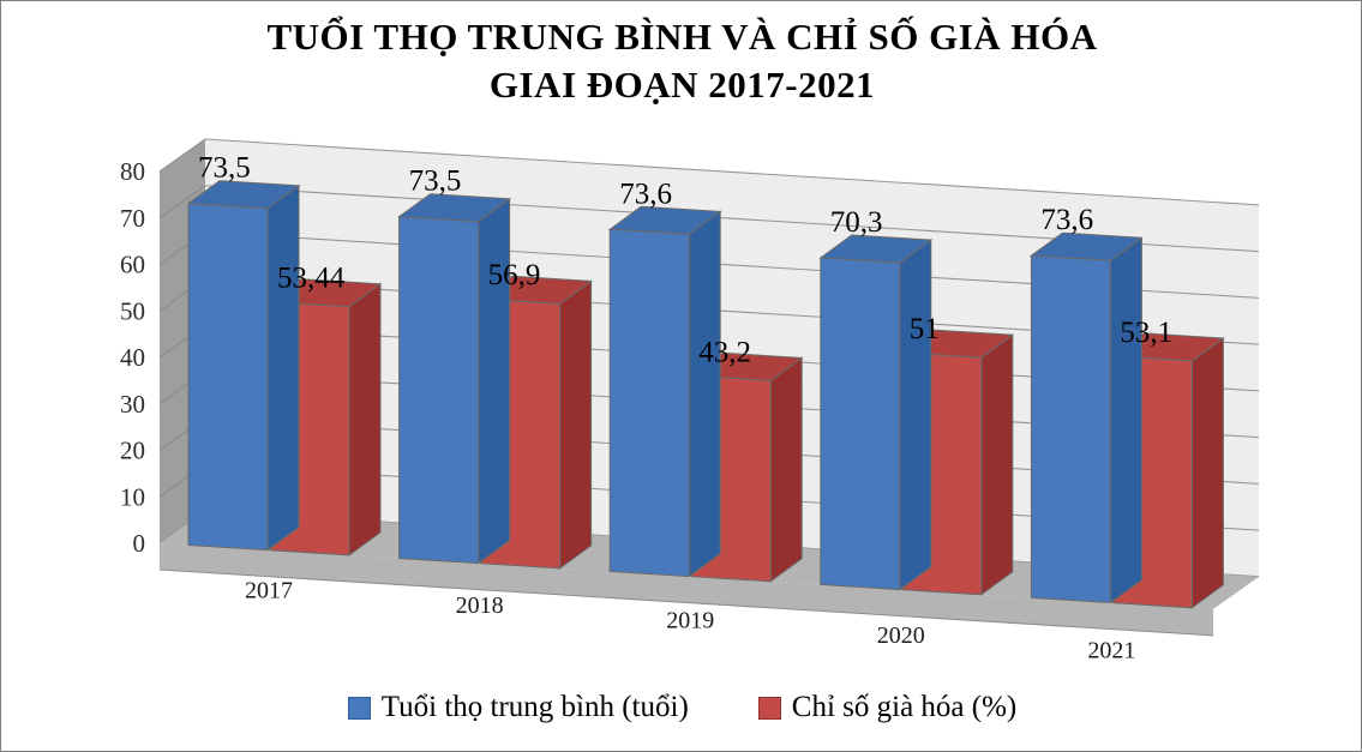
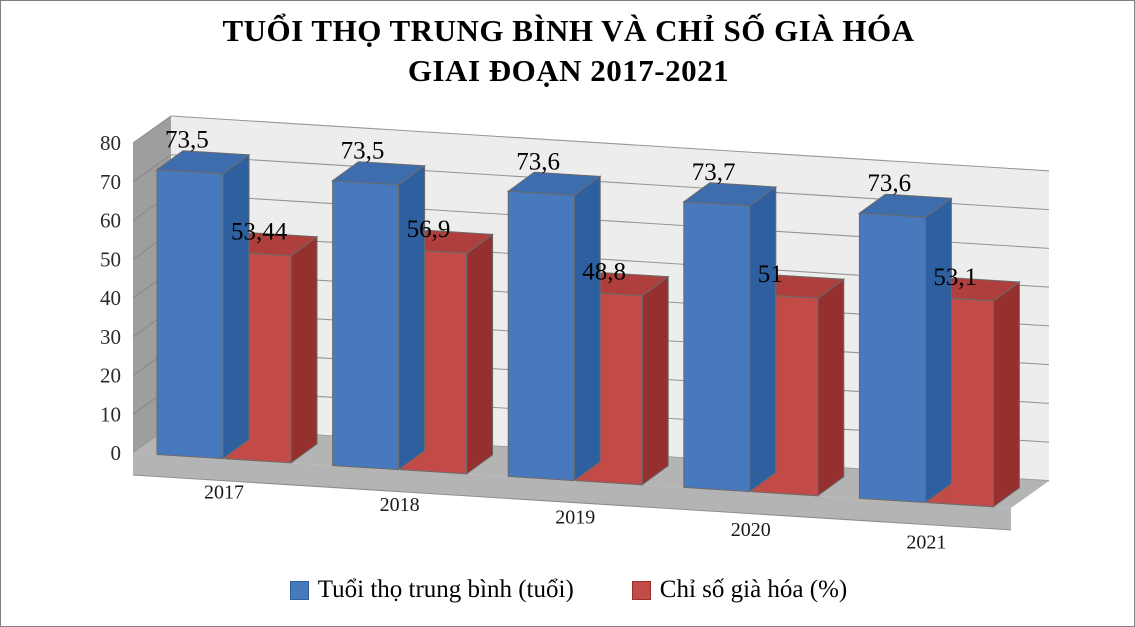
Chỉ số già hóa (%)/2019: 43,2 -> 48,8
Tuổi thọ trung bình (tuổi)/2020: 70,3 -> 73,7
